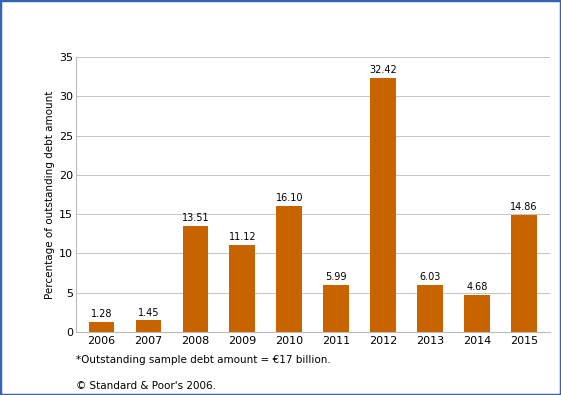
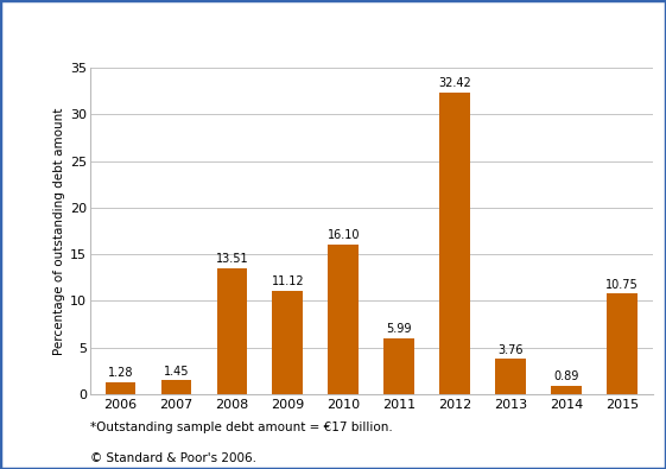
2013: 6.03 -> 3.76
2014: 4.68 -> 0.89
2015: 14.86 -> 10.75
